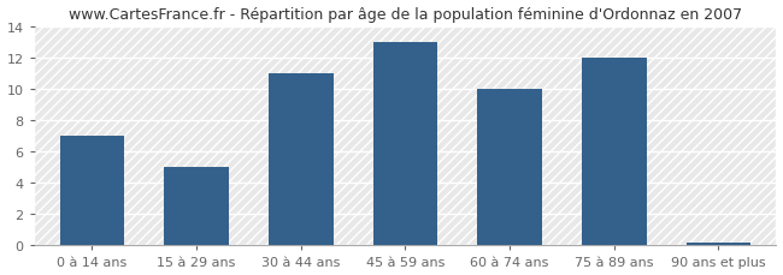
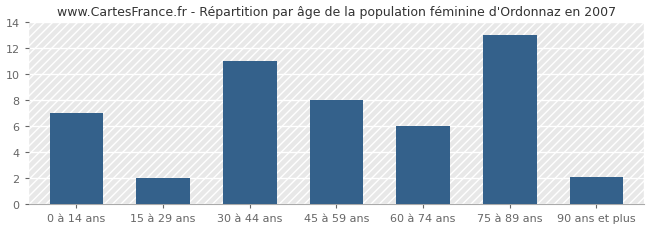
15 à 29 ans: 5.0 -> 2.0
45 à 59 ans: 13.0 -> 8.0
60 à 74 ans: 10.0 -> 6.0
75 à 89 ans: 12.0 -> 13.0
90 ans et plus: 0.2 -> 2.1
